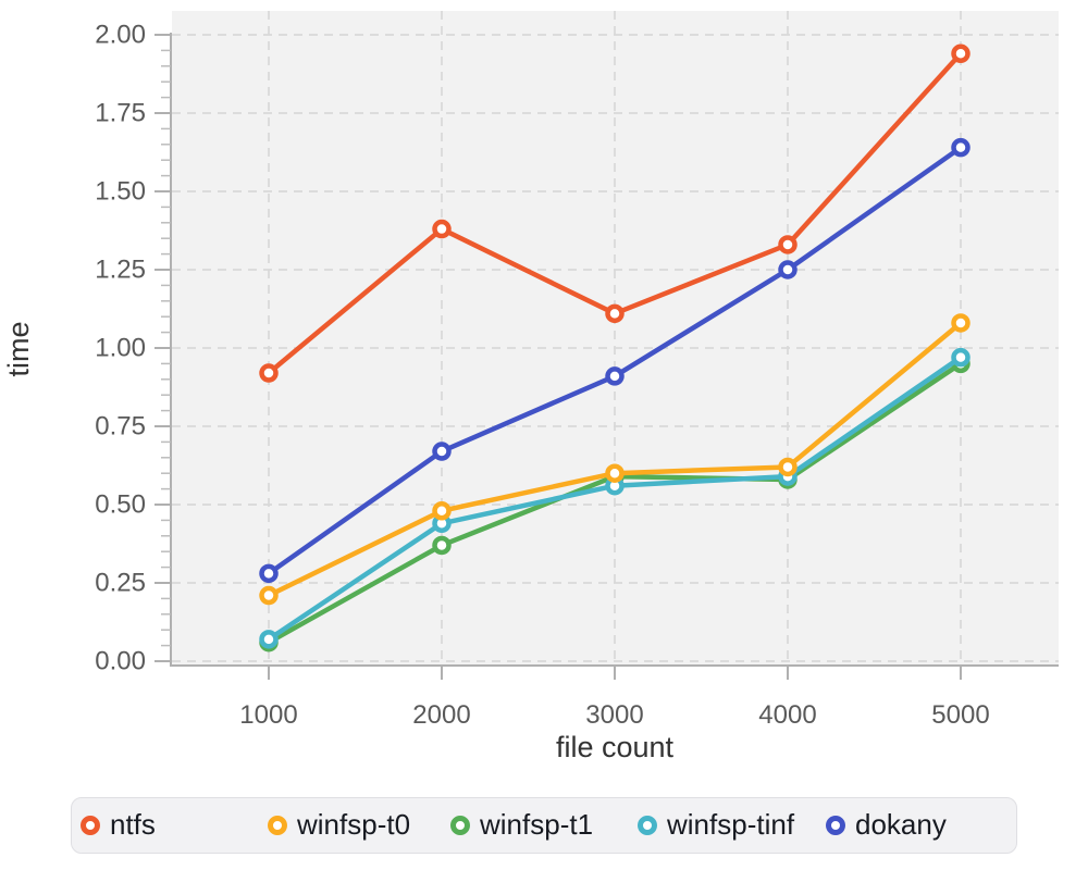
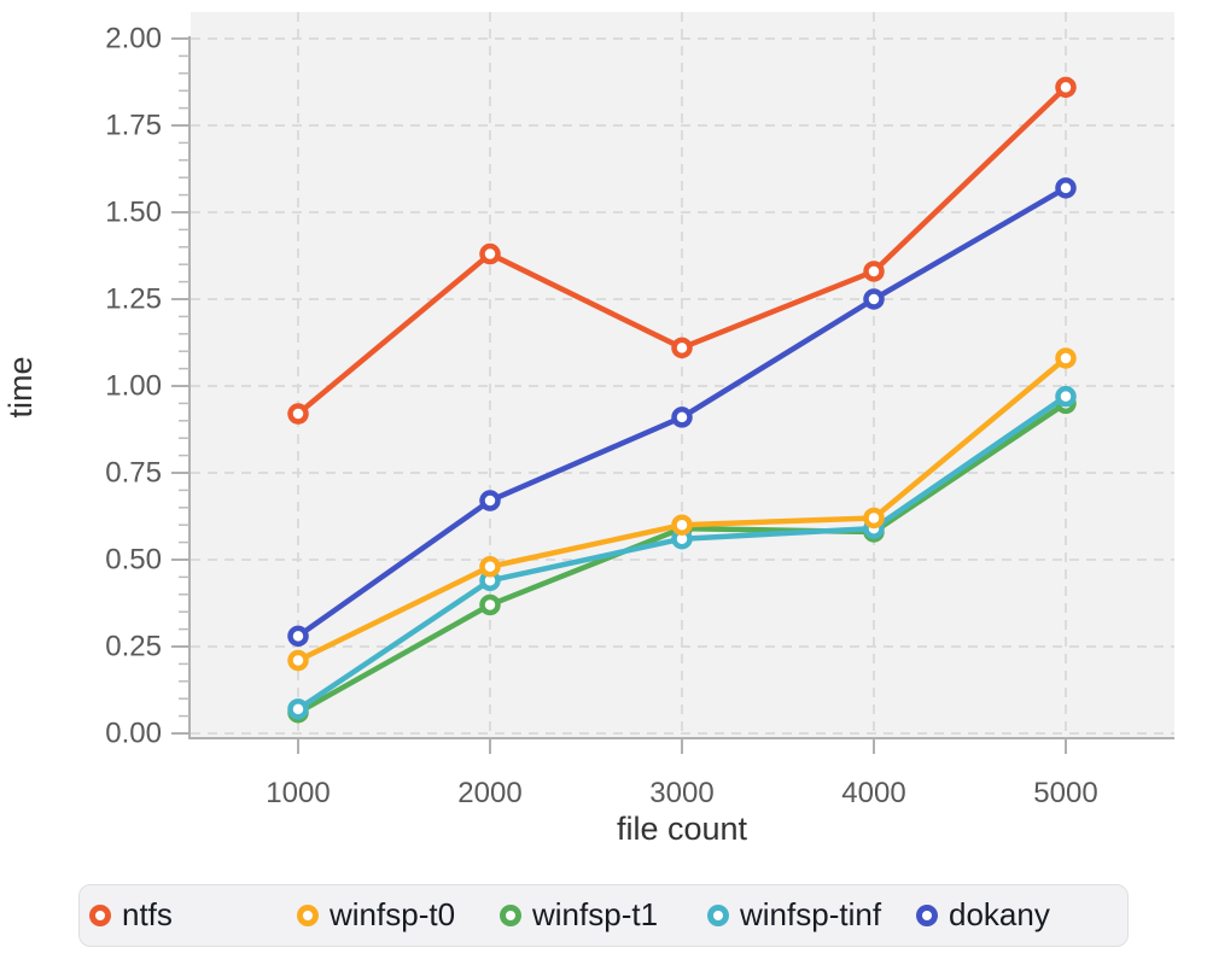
ntfs/5000: 1.94 -> 1.86
dokany/5000: 1.64 -> 1.57
